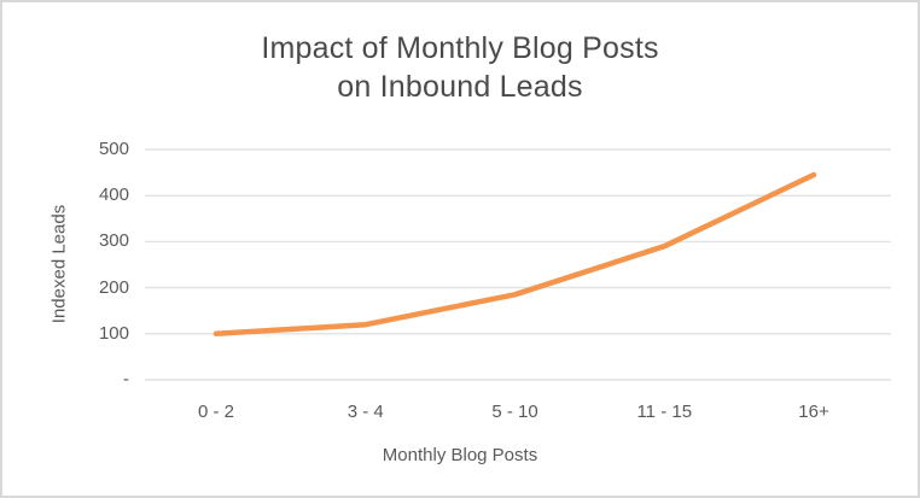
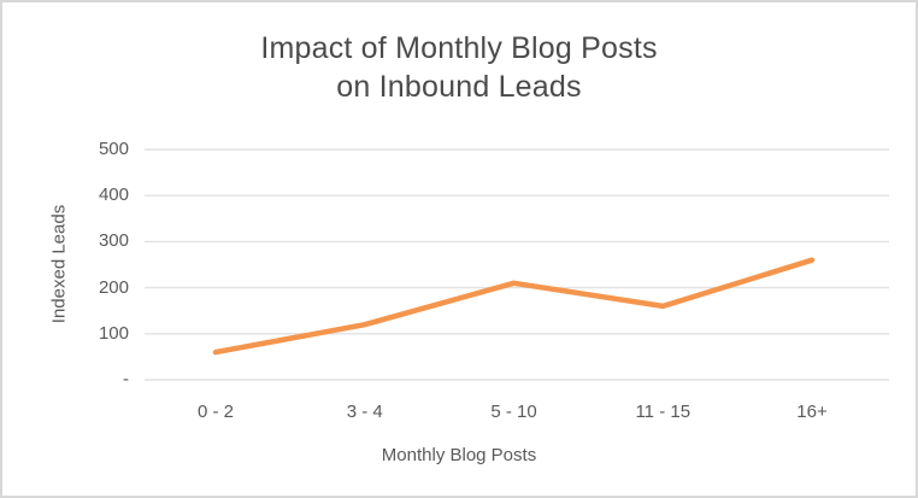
0 - 2: 100 -> 60
5 - 10: 180 -> 210
11 - 15: 290 -> 160
16+: 440 -> 260
